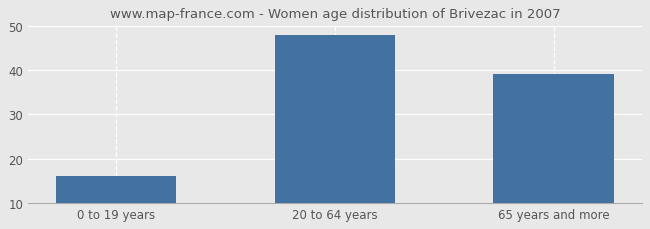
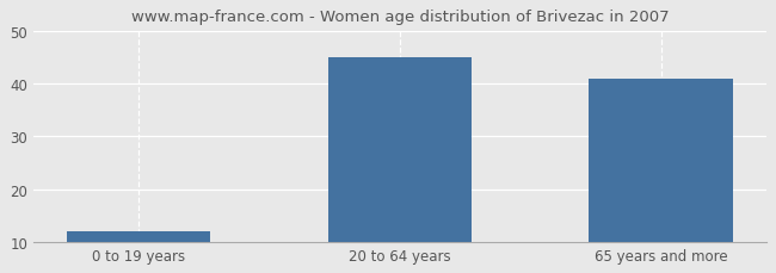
0 to 19 years: 16 -> 12
20 to 64 years: 48 -> 45
65 years and more: 39 -> 41
